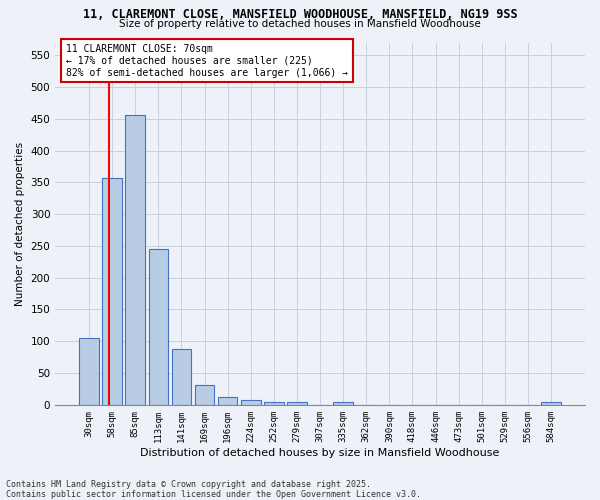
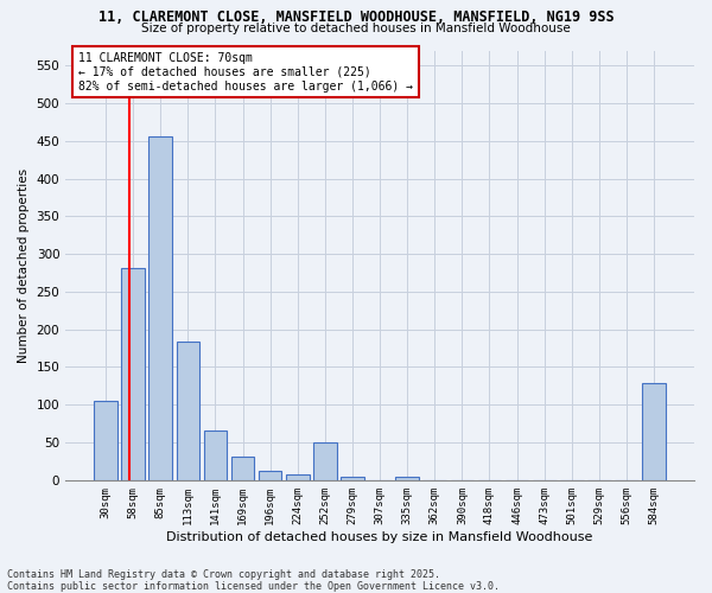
58sqm: 357 -> 282
113sqm: 245 -> 184
141sqm: 88 -> 66
252sqm: 5 -> 50
584sqm: 5 -> 128
